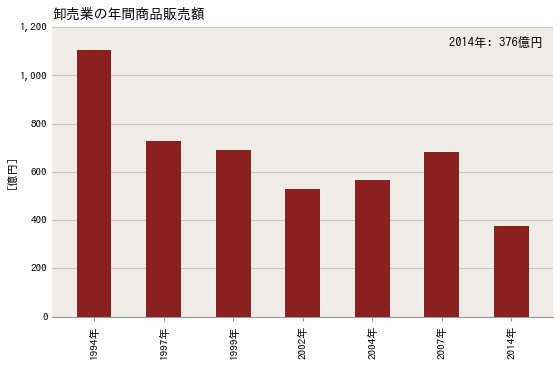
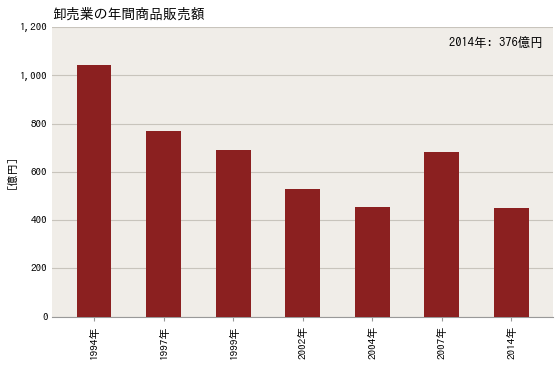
1994年: 1,105 -> 1,045
1997年: 728 -> 770
2004年: 568 -> 455
2014年: 376 -> 450
